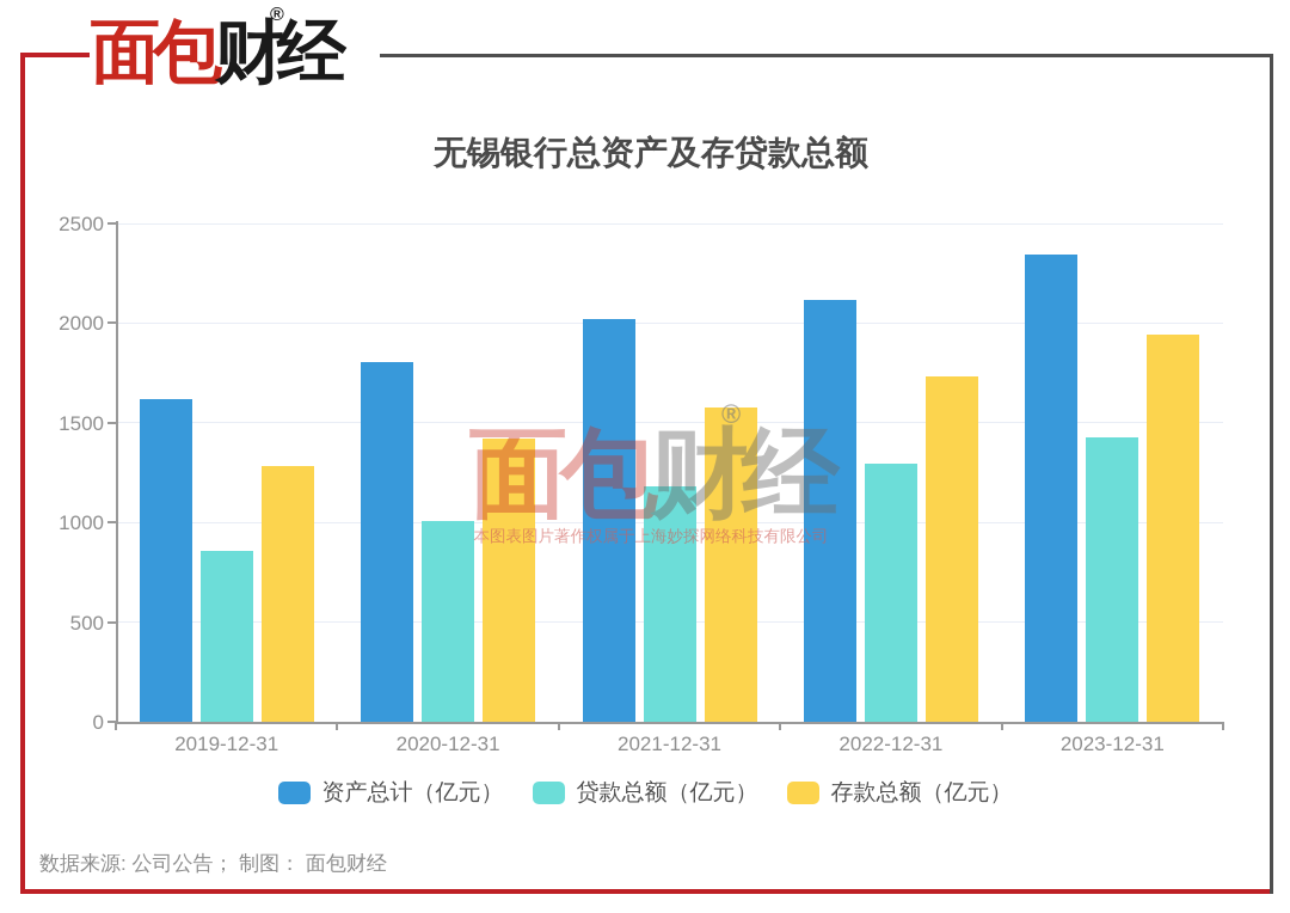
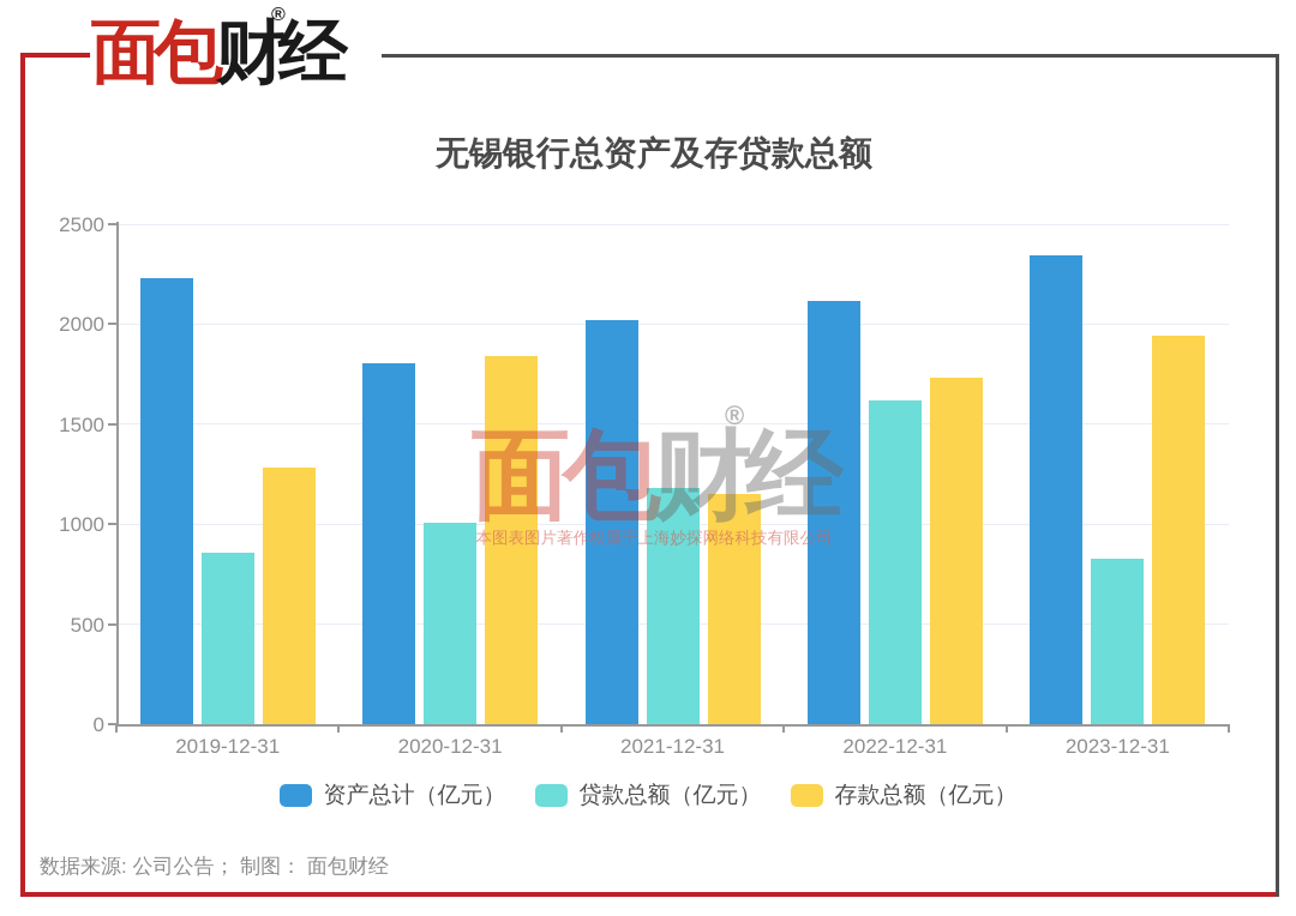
资产总计（亿元）/2019-12-31: 1620 -> 2230
存款总额（亿元）/2020-12-31: 1420 -> 1840
存款总额（亿元）/2021-12-31: 1570 -> 1150
贷款总额（亿元）/2022-12-31: 1290 -> 1620
贷款总额（亿元）/2023-12-31: 1430 -> 830
